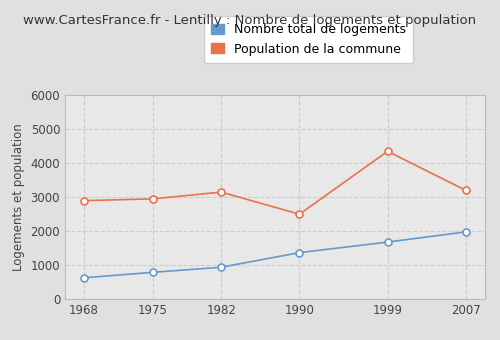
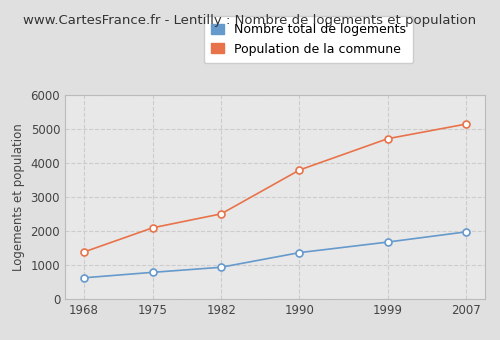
Population de la commune/1968: 2900 -> 1390
Population de la commune/1975: 2950 -> 2100
Population de la commune/1982: 3150 -> 2510
Population de la commune/1990: 2500 -> 3800
Population de la commune/1999: 4350 -> 4720
Population de la commune/2007: 3200 -> 5150
